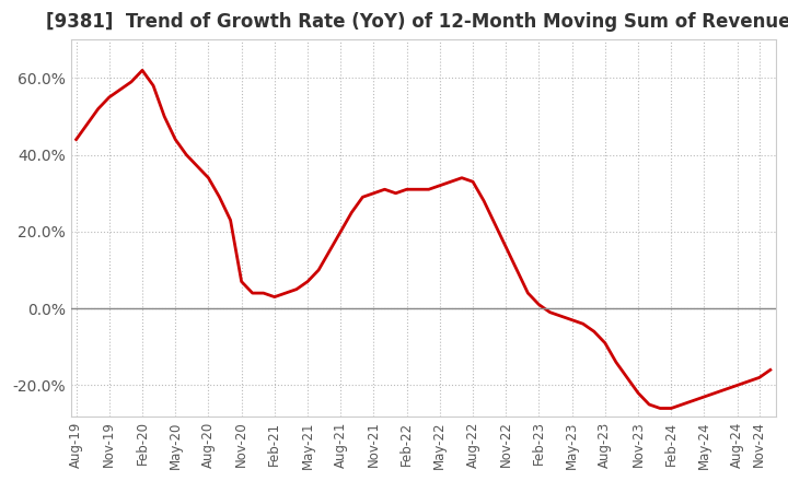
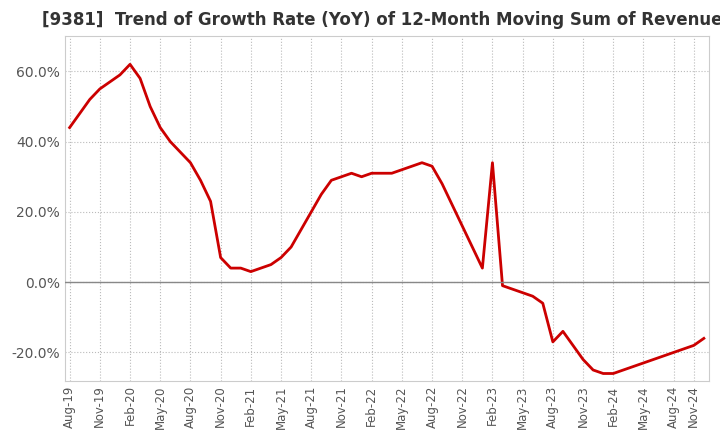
Feb-23: 1% -> 34%
Aug-23: -9% -> -17%
